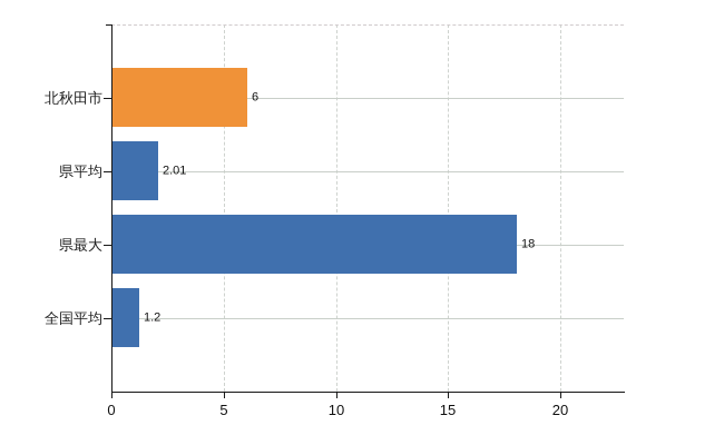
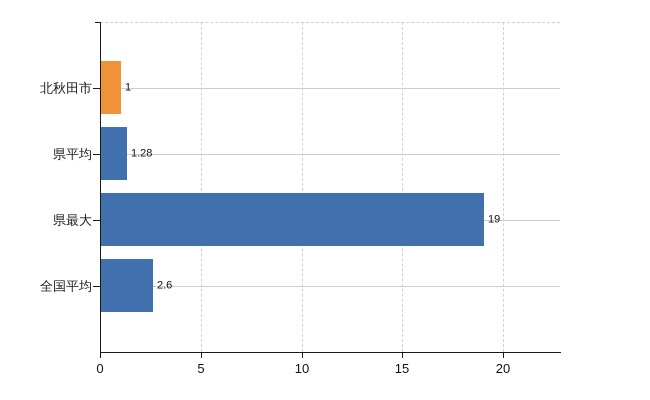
北秋田市: 6 -> 1
県平均: 2.01 -> 1.28
県最大: 18 -> 19
全国平均: 1.2 -> 2.6
